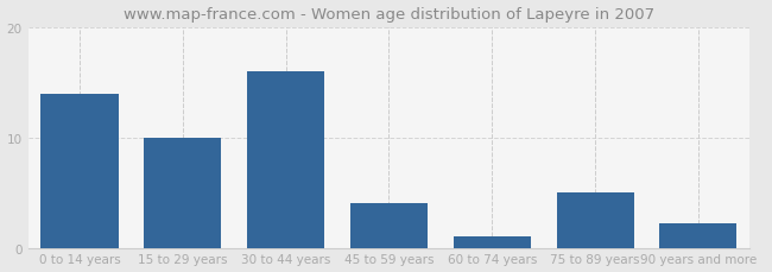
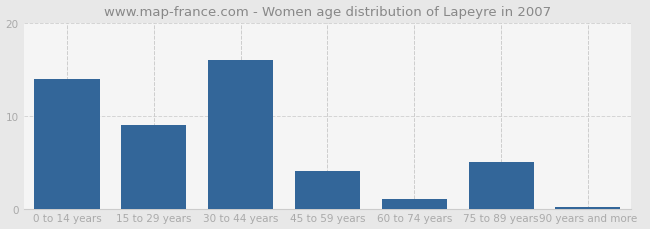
15 to 29 years: 10.0 -> 9.0
90 years and more: 2.2 -> 0.2
